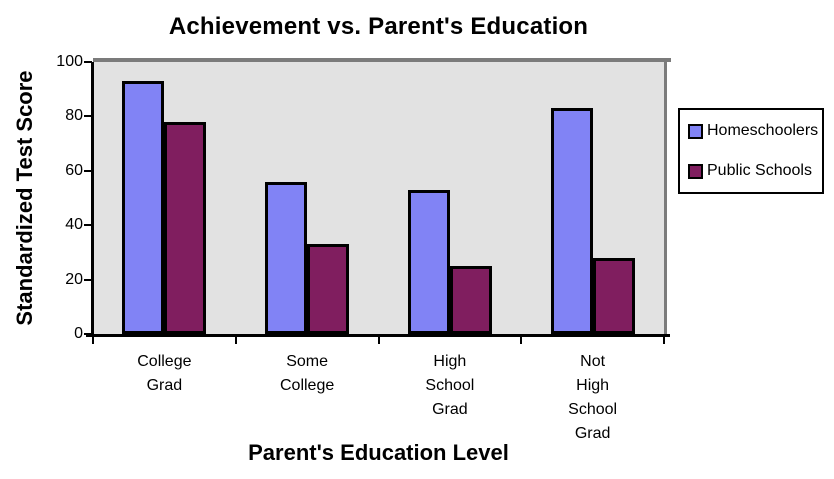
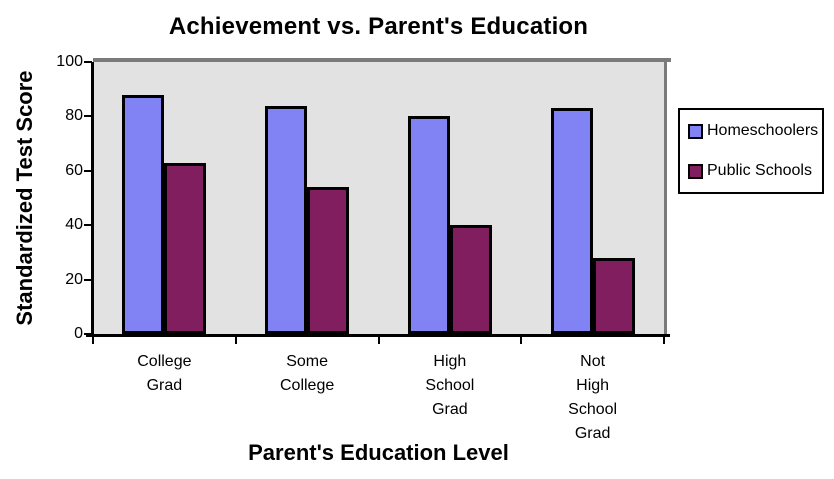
Homeschoolers/College Grad: 93 -> 88
Public Schools/College Grad: 78 -> 63
Homeschoolers/Some College: 56 -> 84
Public Schools/Some College: 33 -> 54
Homeschoolers/High School Grad: 53 -> 80
Public Schools/High School Grad: 25 -> 40
